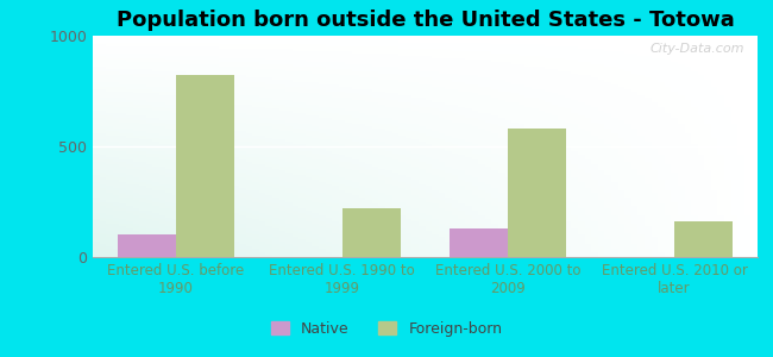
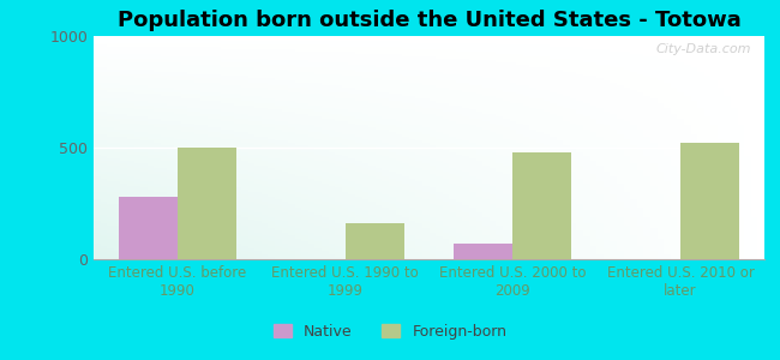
Native/Entered U.S. before 1990: 100 -> 280
Foreign-born/Entered U.S. before 1990: 820 -> 500
Foreign-born/Entered U.S. 1990 to 1999: 220 -> 160
Native/Entered U.S. 2000 to 2009: 130 -> 70
Foreign-born/Entered U.S. 2000 to 2009: 580 -> 480
Foreign-born/Entered U.S. 2010 or later: 160 -> 520
